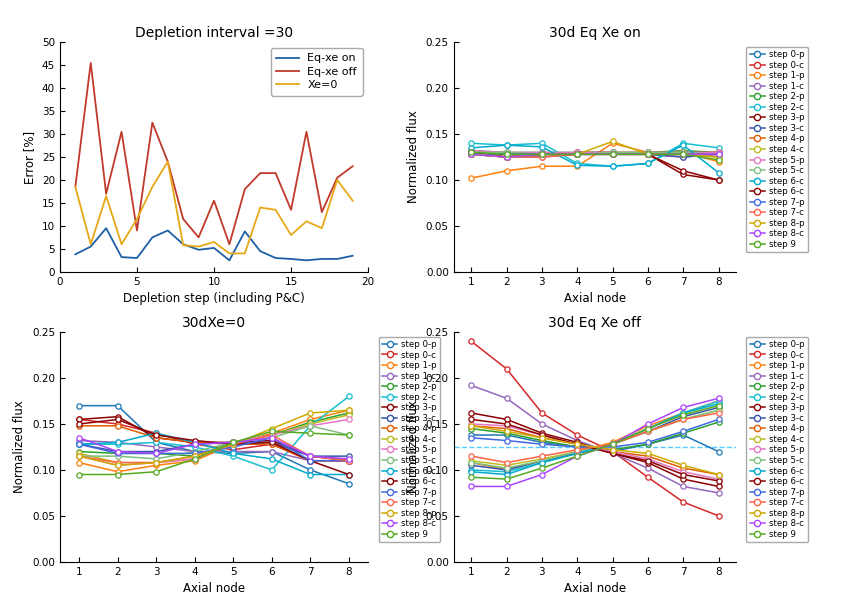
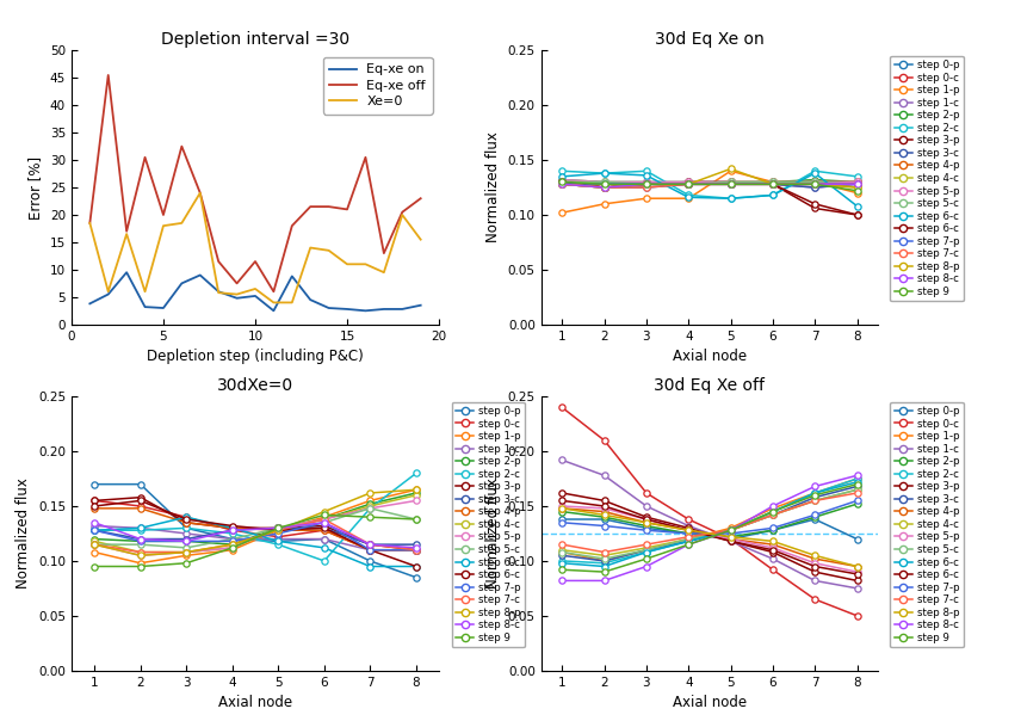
Depletion interval =30/Eq-xe off/5: 9.0 -> 20.0
Depletion interval =30/Xe=0/5: 11.5 -> 18.0
Depletion interval =30/Eq-xe off/10: 15.5 -> 11.5
Depletion interval =30/Eq-xe off/15: 13.5 -> 21.0
Depletion interval =30/Xe=0/15: 8.0 -> 11.0
